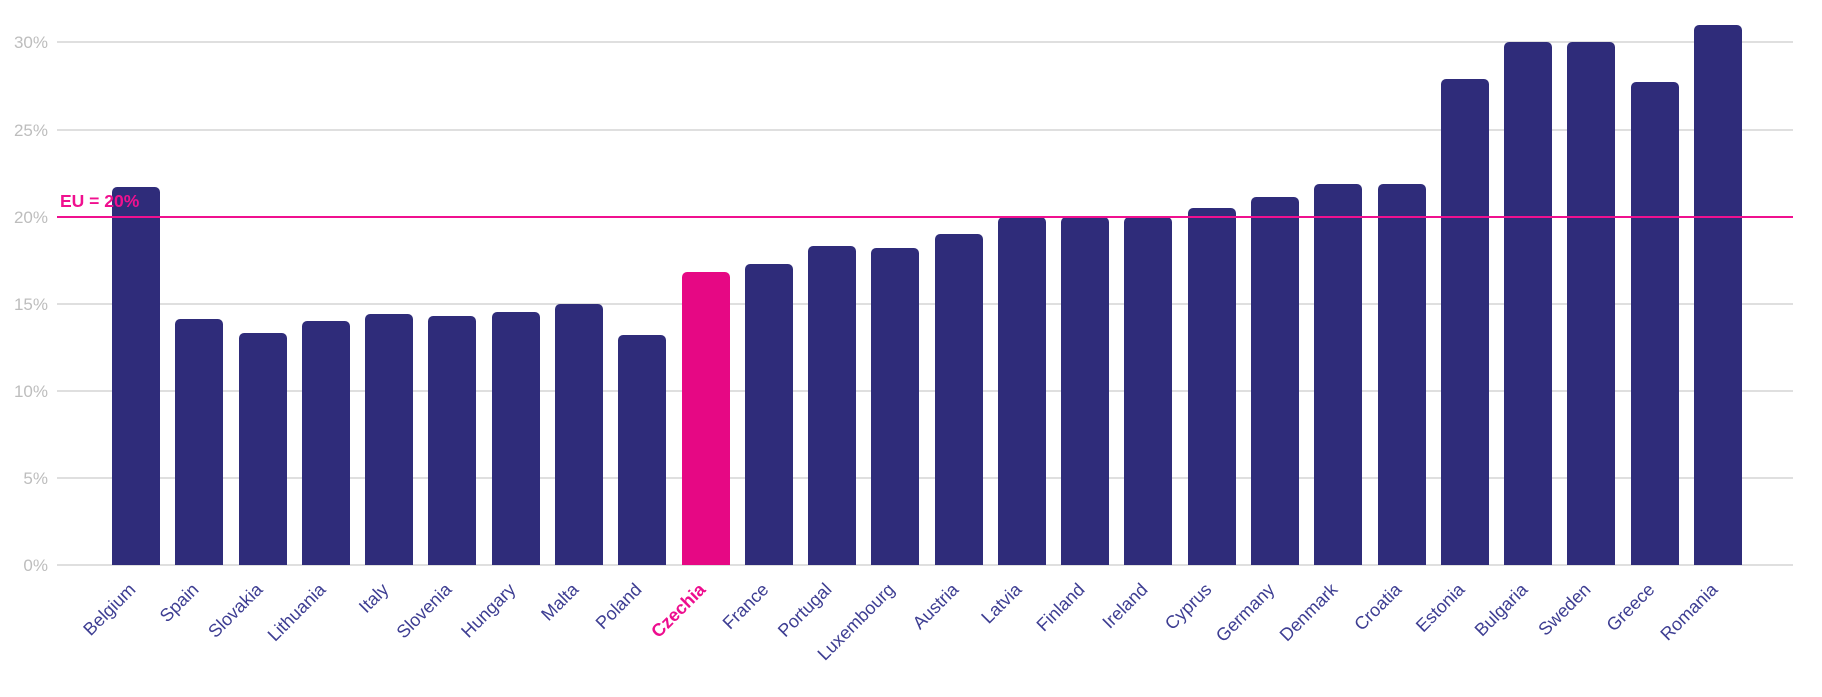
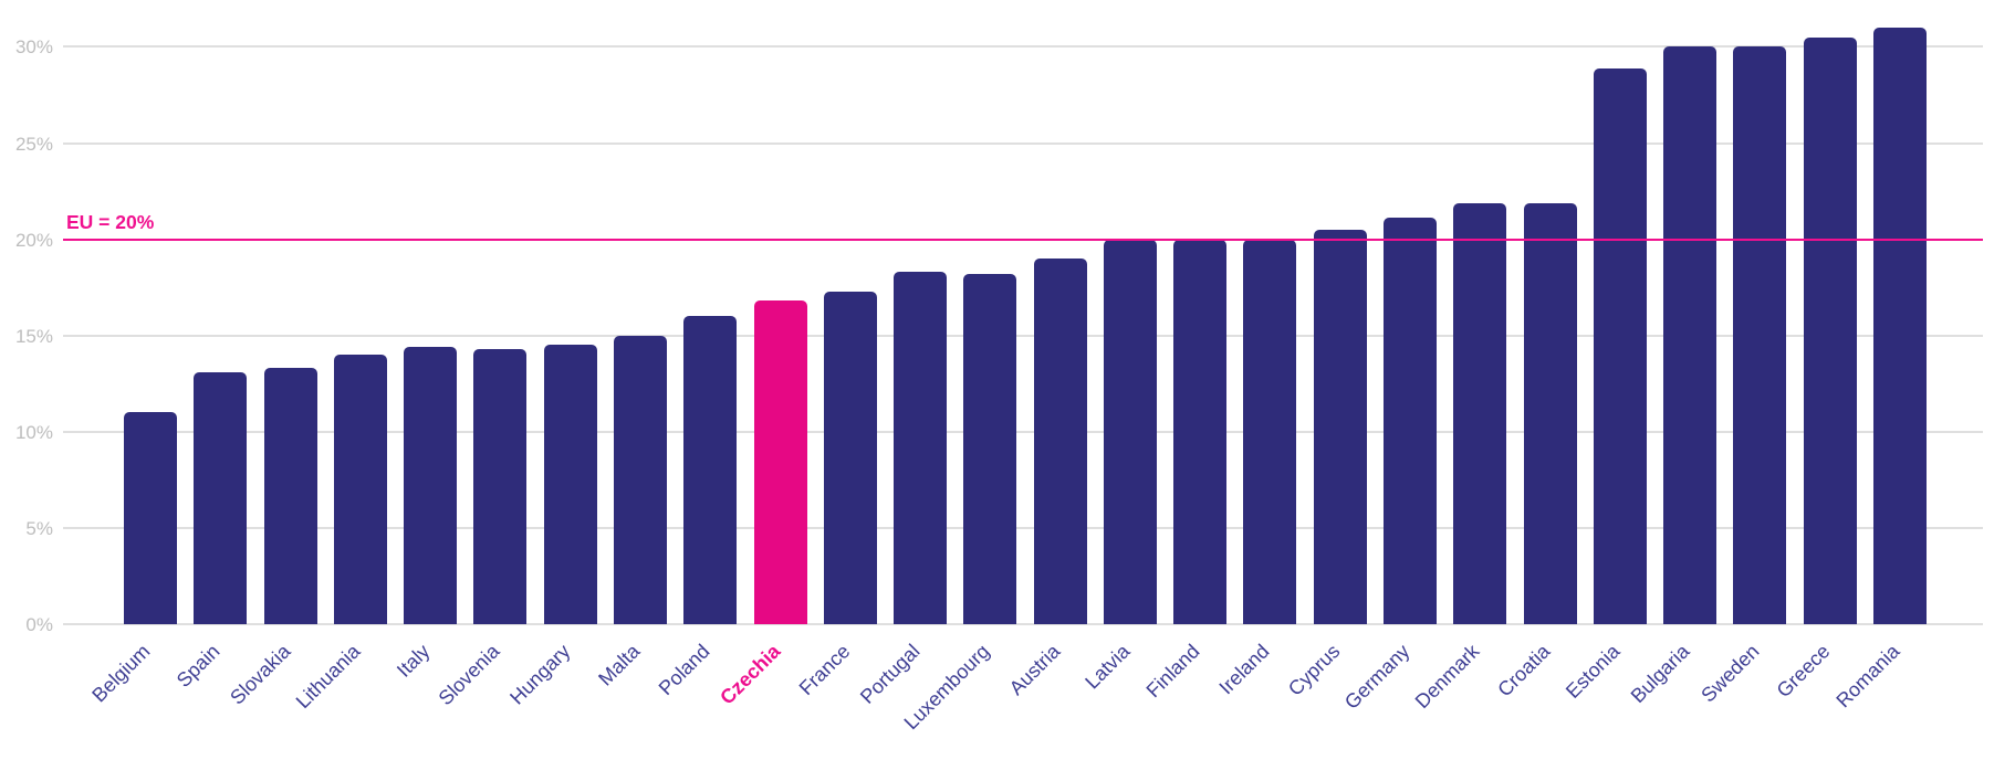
Belgium: 21.7% -> 11.0%
Spain: 14.1% -> 13.1%
Poland: 13.2% -> 16.0%
Estonia: 27.9% -> 28.9%
Greece: 27.7% -> 30.5%
